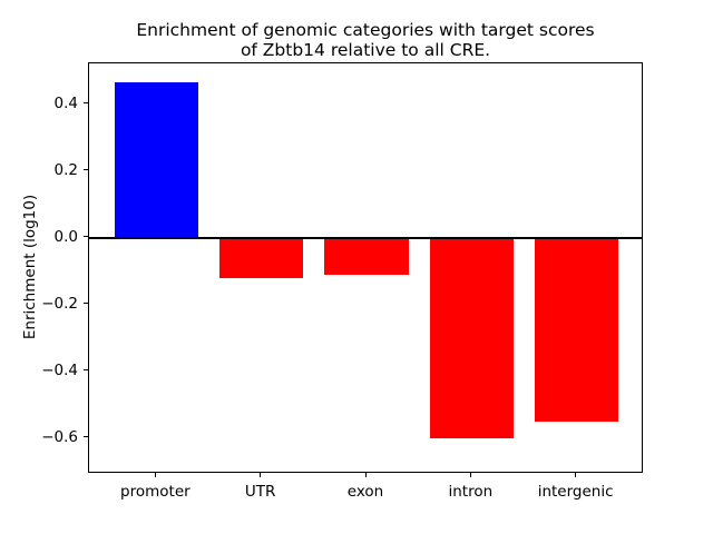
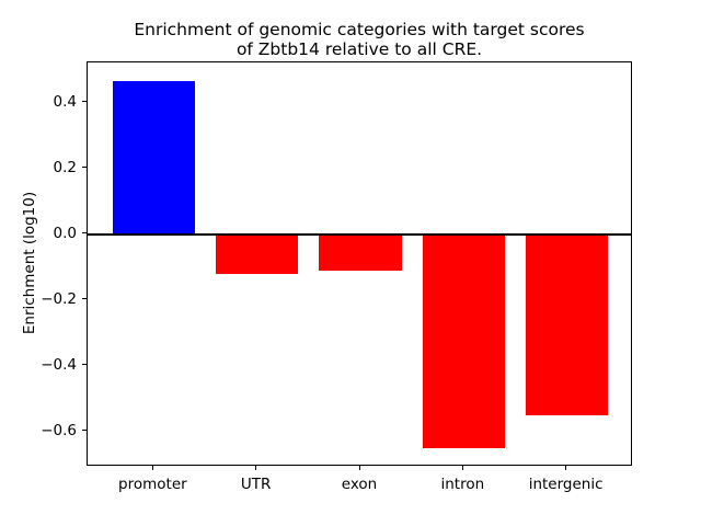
intron: -0.60 -> -0.65
